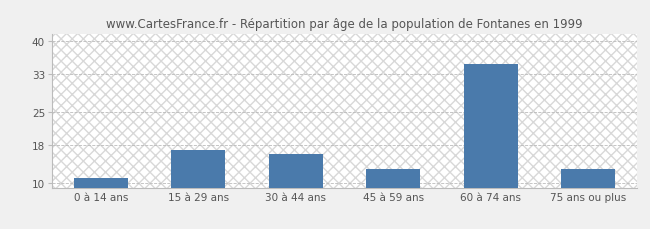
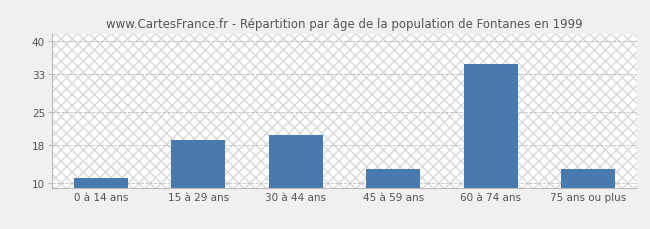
15 à 29 ans: 17 -> 19
30 à 44 ans: 16 -> 20
